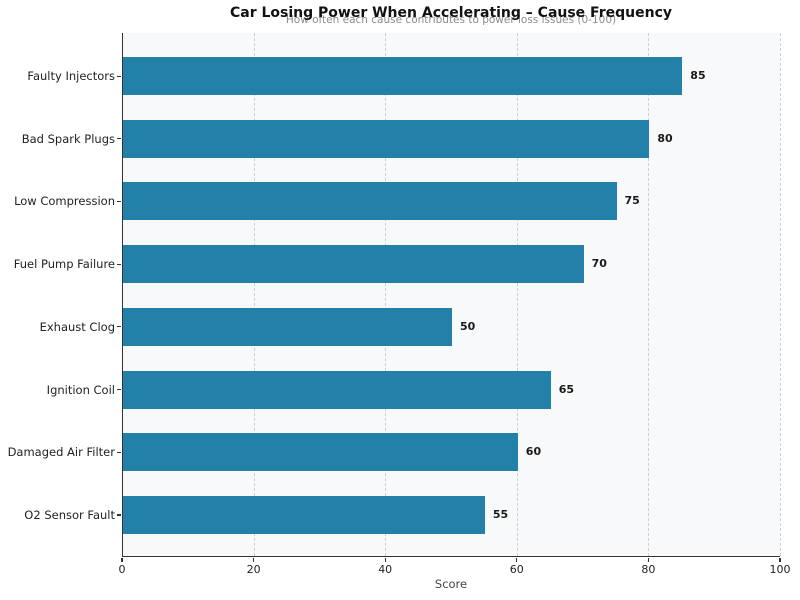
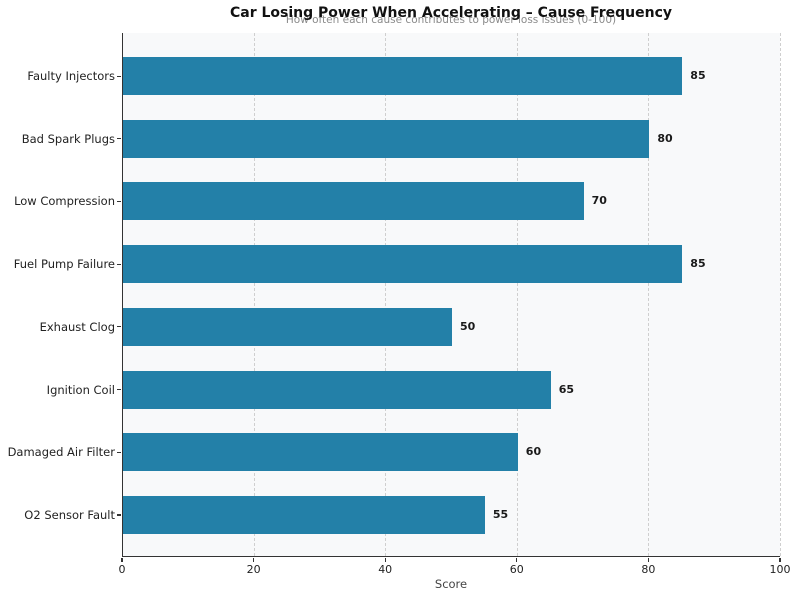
Low Compression: 75 -> 70
Fuel Pump Failure: 70 -> 85
